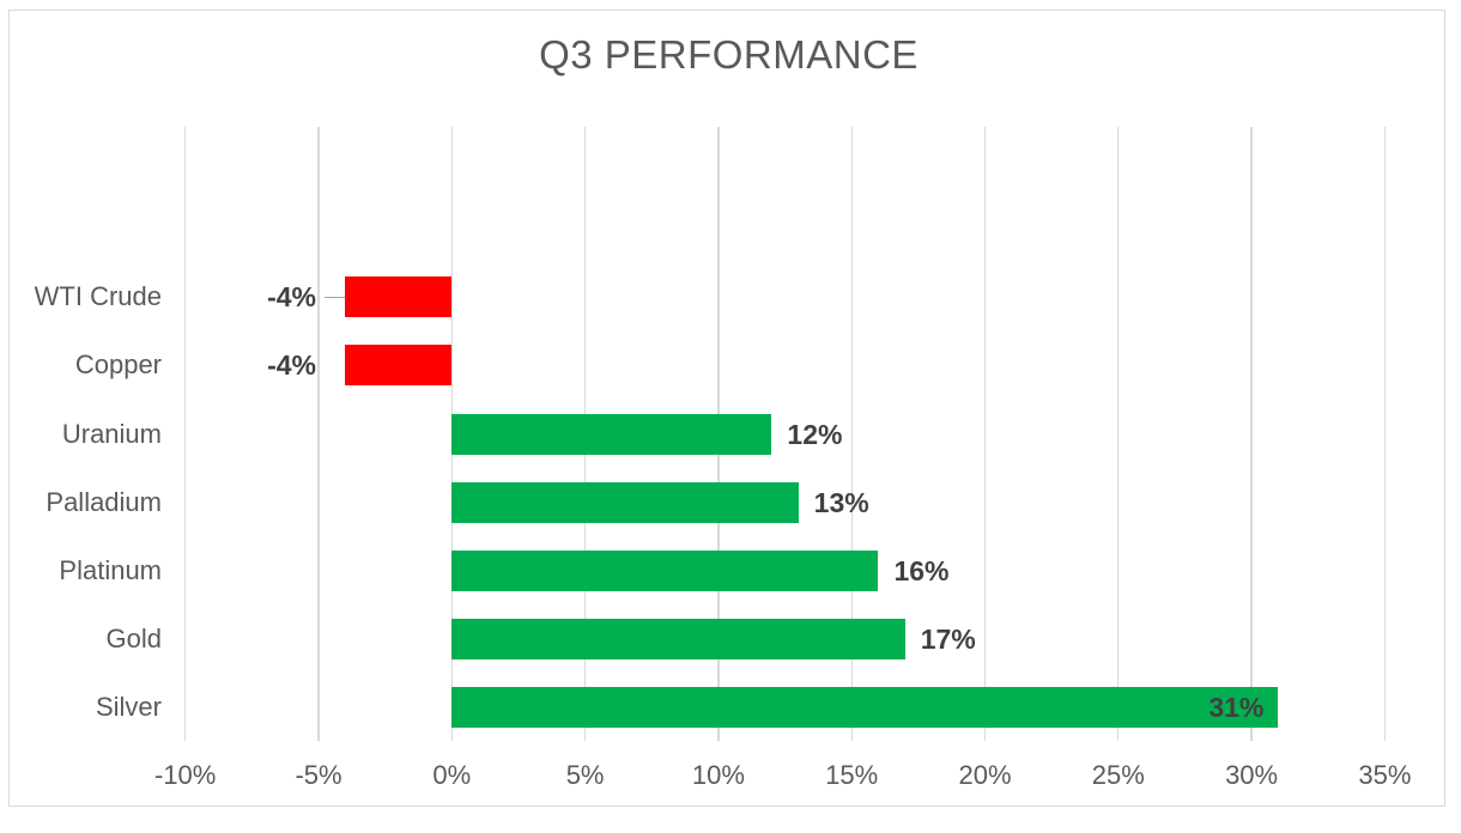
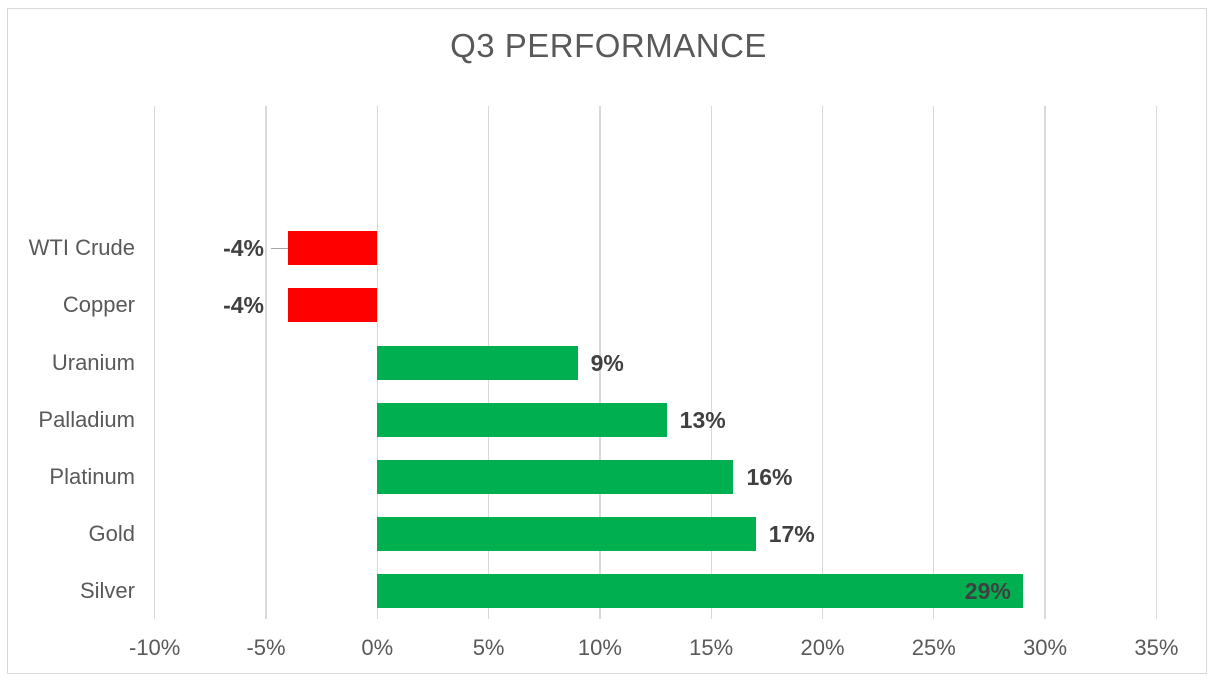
Uranium: 12% -> 9%
Silver: 31% -> 29%
